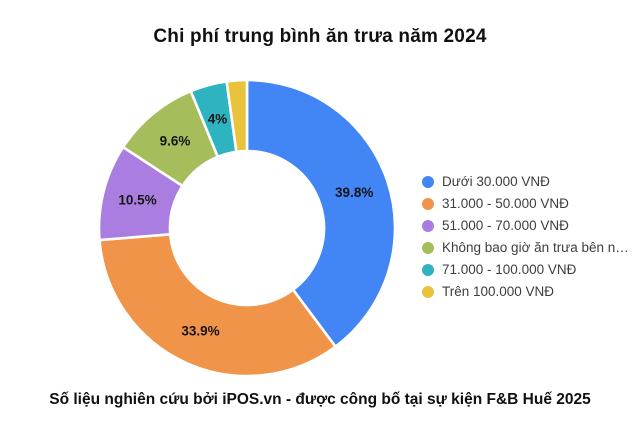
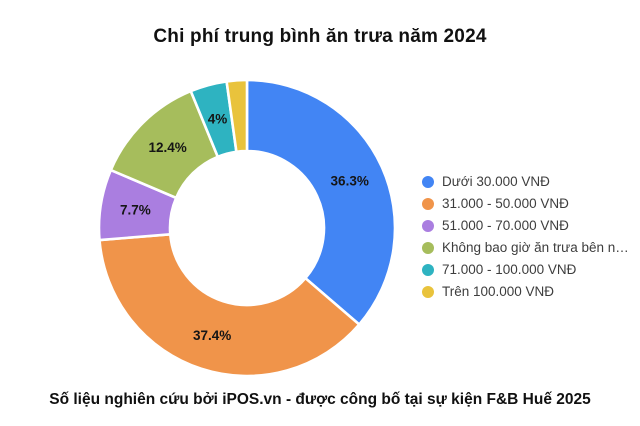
Dưới 30.000 VNĐ: 39.8% -> 36.3%
31.000 - 50.000 VNĐ: 33.9% -> 37.4%
51.000 - 70.000 VNĐ: 10.5% -> 7.7%
Không bao giờ ăn trưa bên n…: 9.6% -> 12.4%
